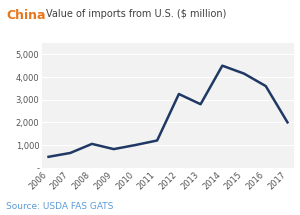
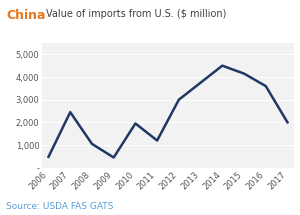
2007: 650 -> 2,450
2009: 820 -> 450
2010: 1,000 -> 1,950
2012: 3,250 -> 3,000
2013: 2,800 -> 3,750
